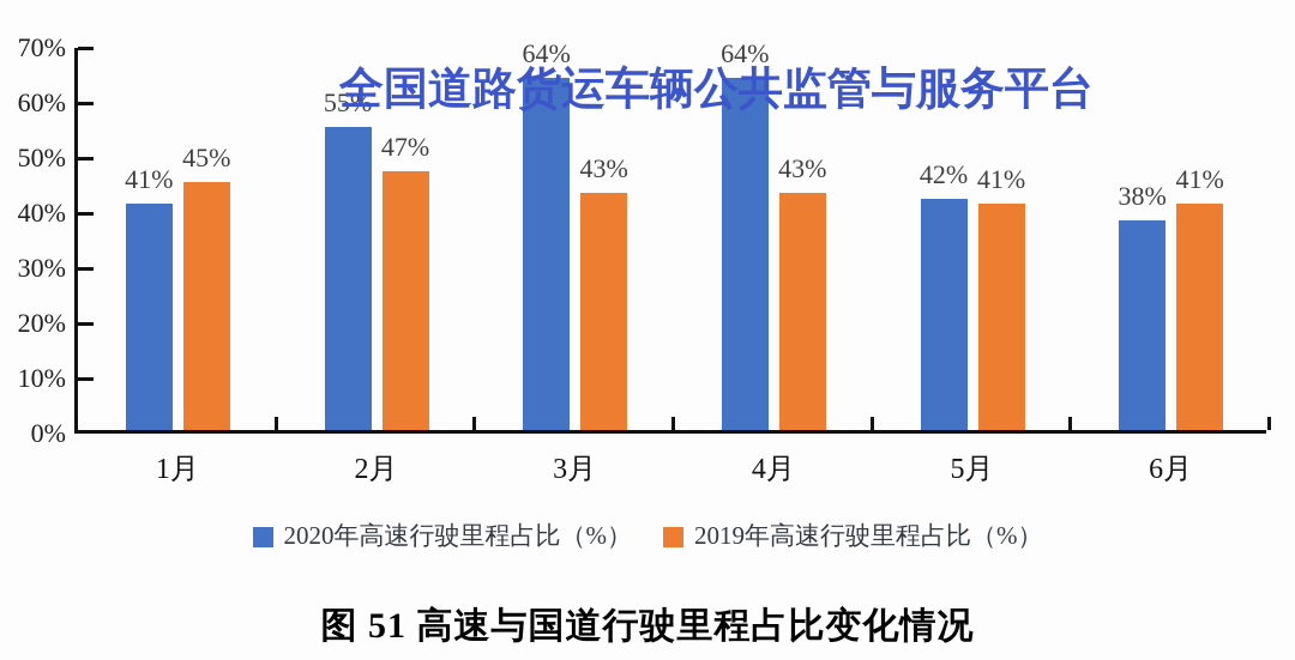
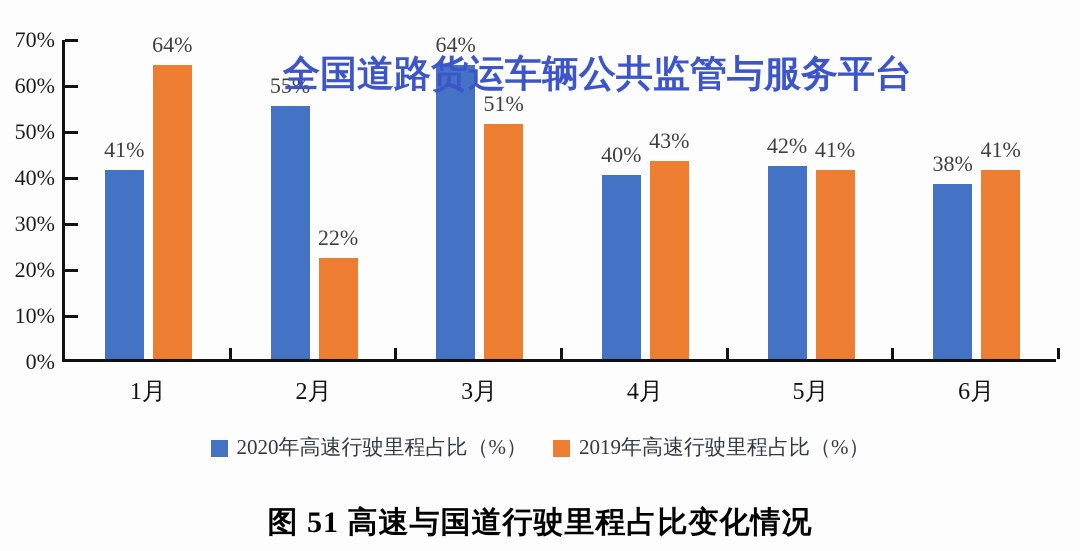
2019年高速行驶里程占比（%）/1月: 45% -> 64%
2019年高速行驶里程占比（%）/2月: 47% -> 22%
2019年高速行驶里程占比（%）/3月: 43% -> 51%
2020年高速行驶里程占比（%）/4月: 64% -> 40%
